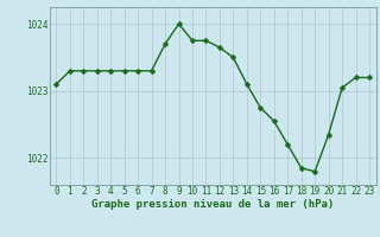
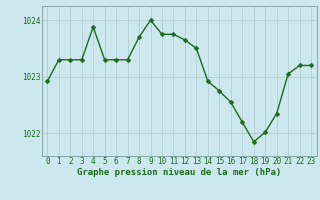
0: 1023.10 -> 1022.92
4: 1023.30 -> 1023.88
14: 1023.10 -> 1022.92
19: 1021.80 -> 1022.02
